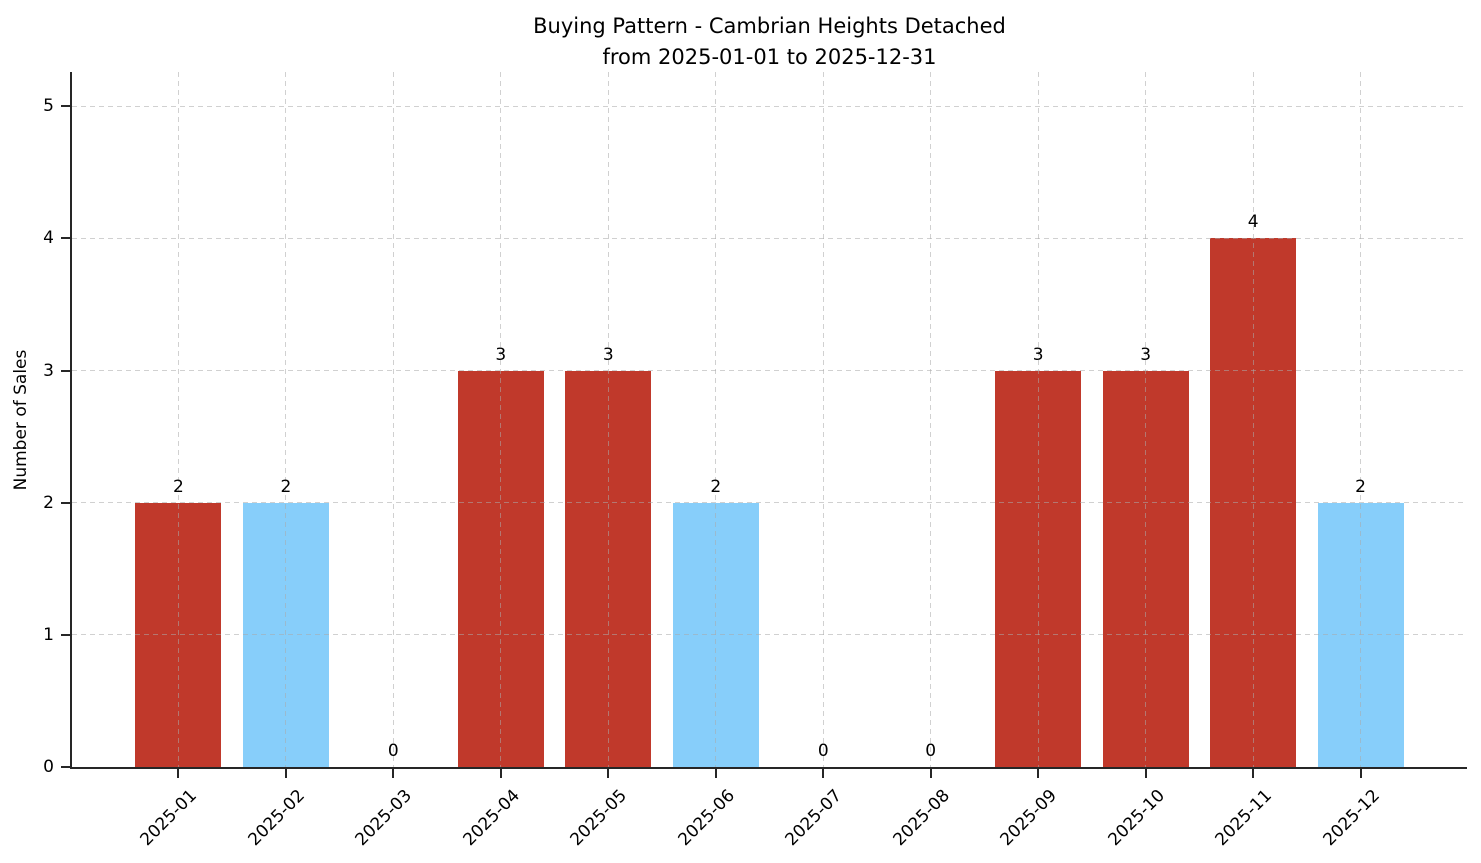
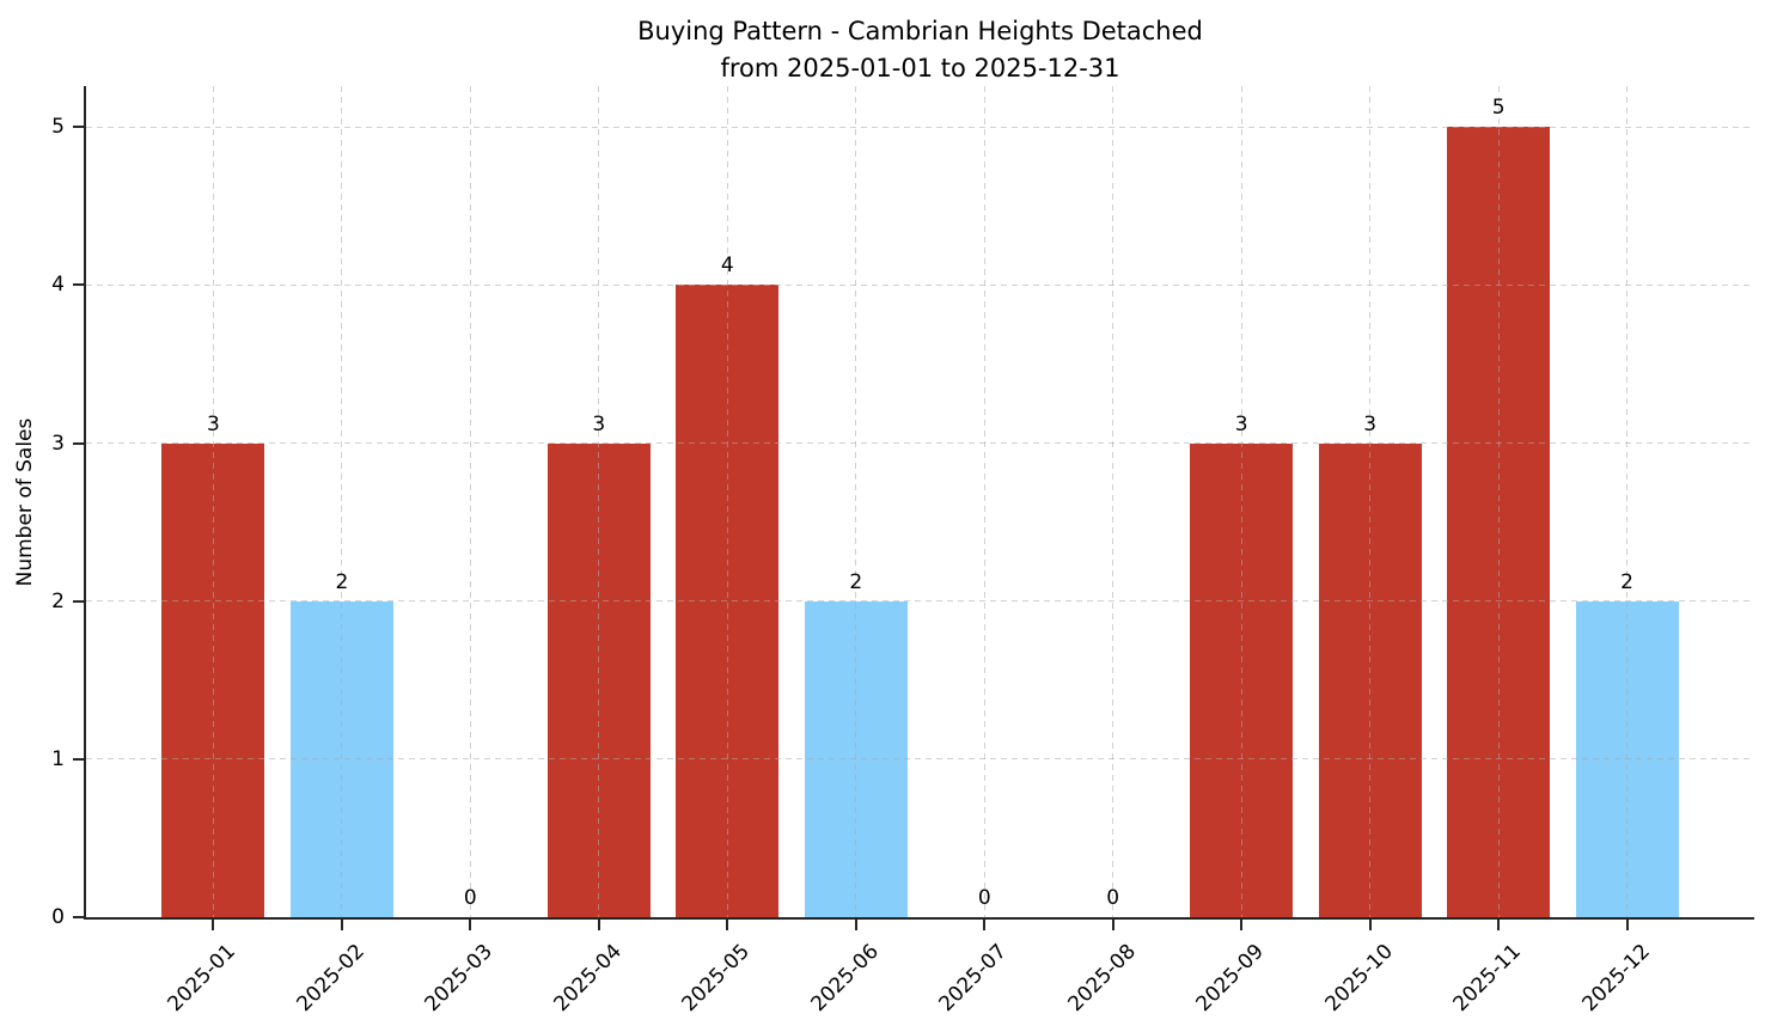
2025-01: 2 -> 3
2025-05: 3 -> 4
2025-11: 4 -> 5
